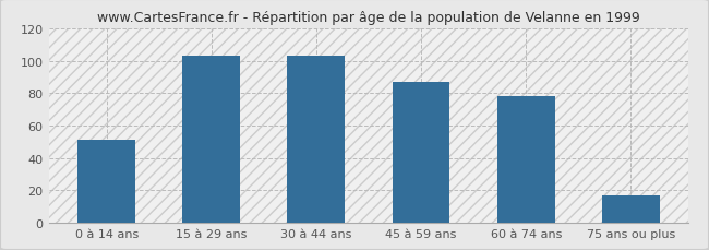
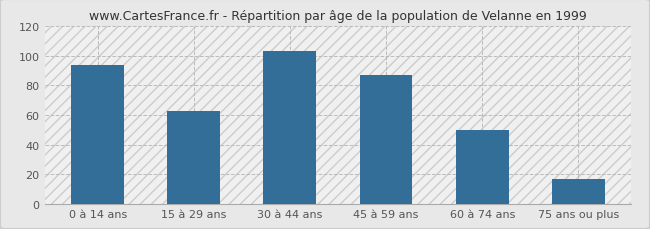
0 à 14 ans: 51 -> 94
15 à 29 ans: 103 -> 63
60 à 74 ans: 78 -> 50
